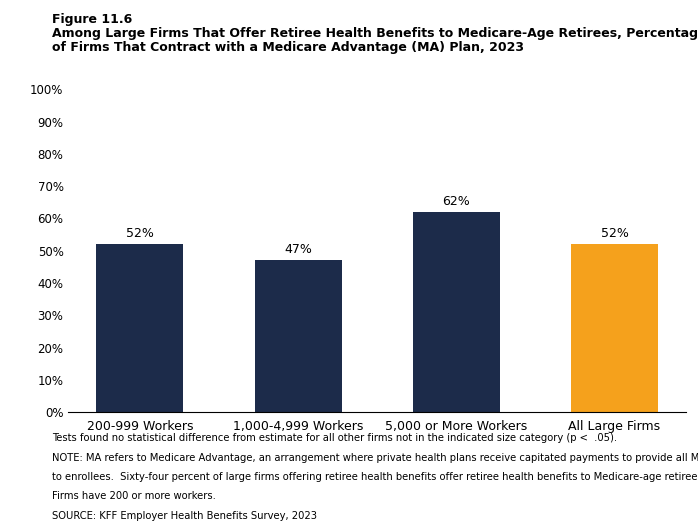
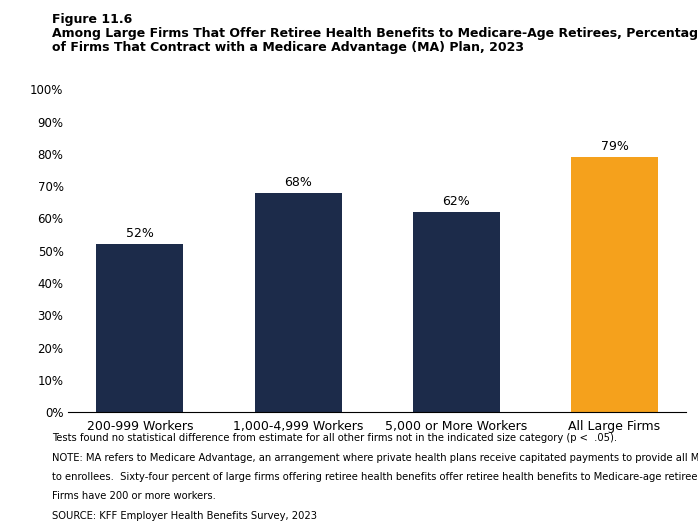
1,000-4,999 Workers: 47% -> 68%
All Large Firms: 52% -> 79%
